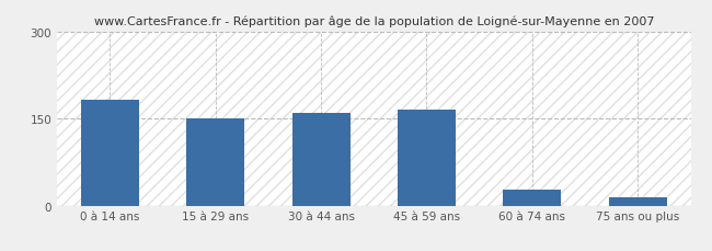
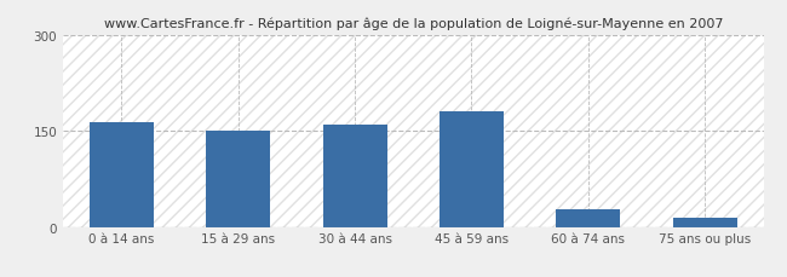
0 à 14 ans: 183 -> 164
45 à 59 ans: 165 -> 180
